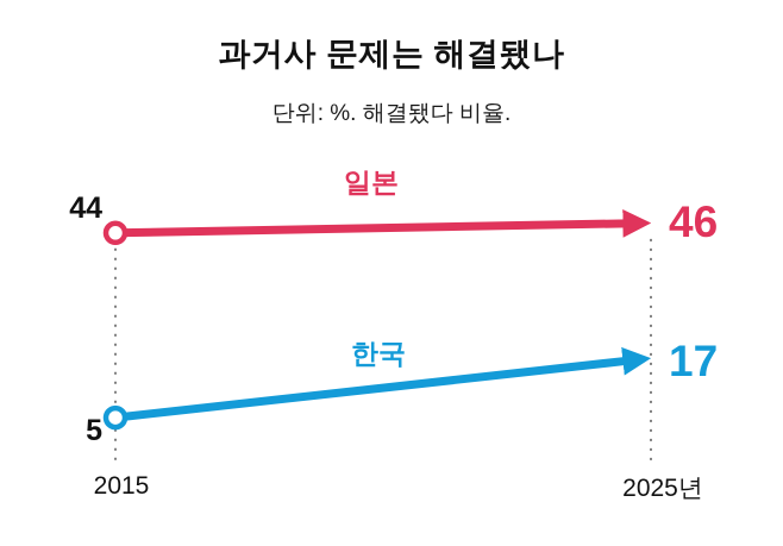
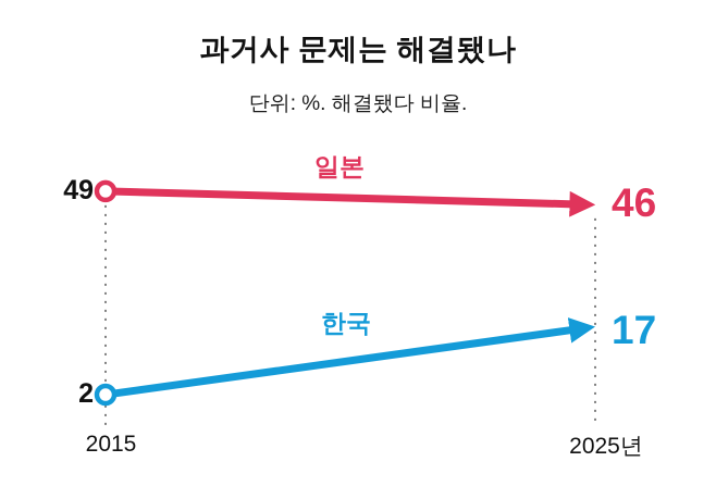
일본/2015: 44 -> 49
한국/2015: 5 -> 2
